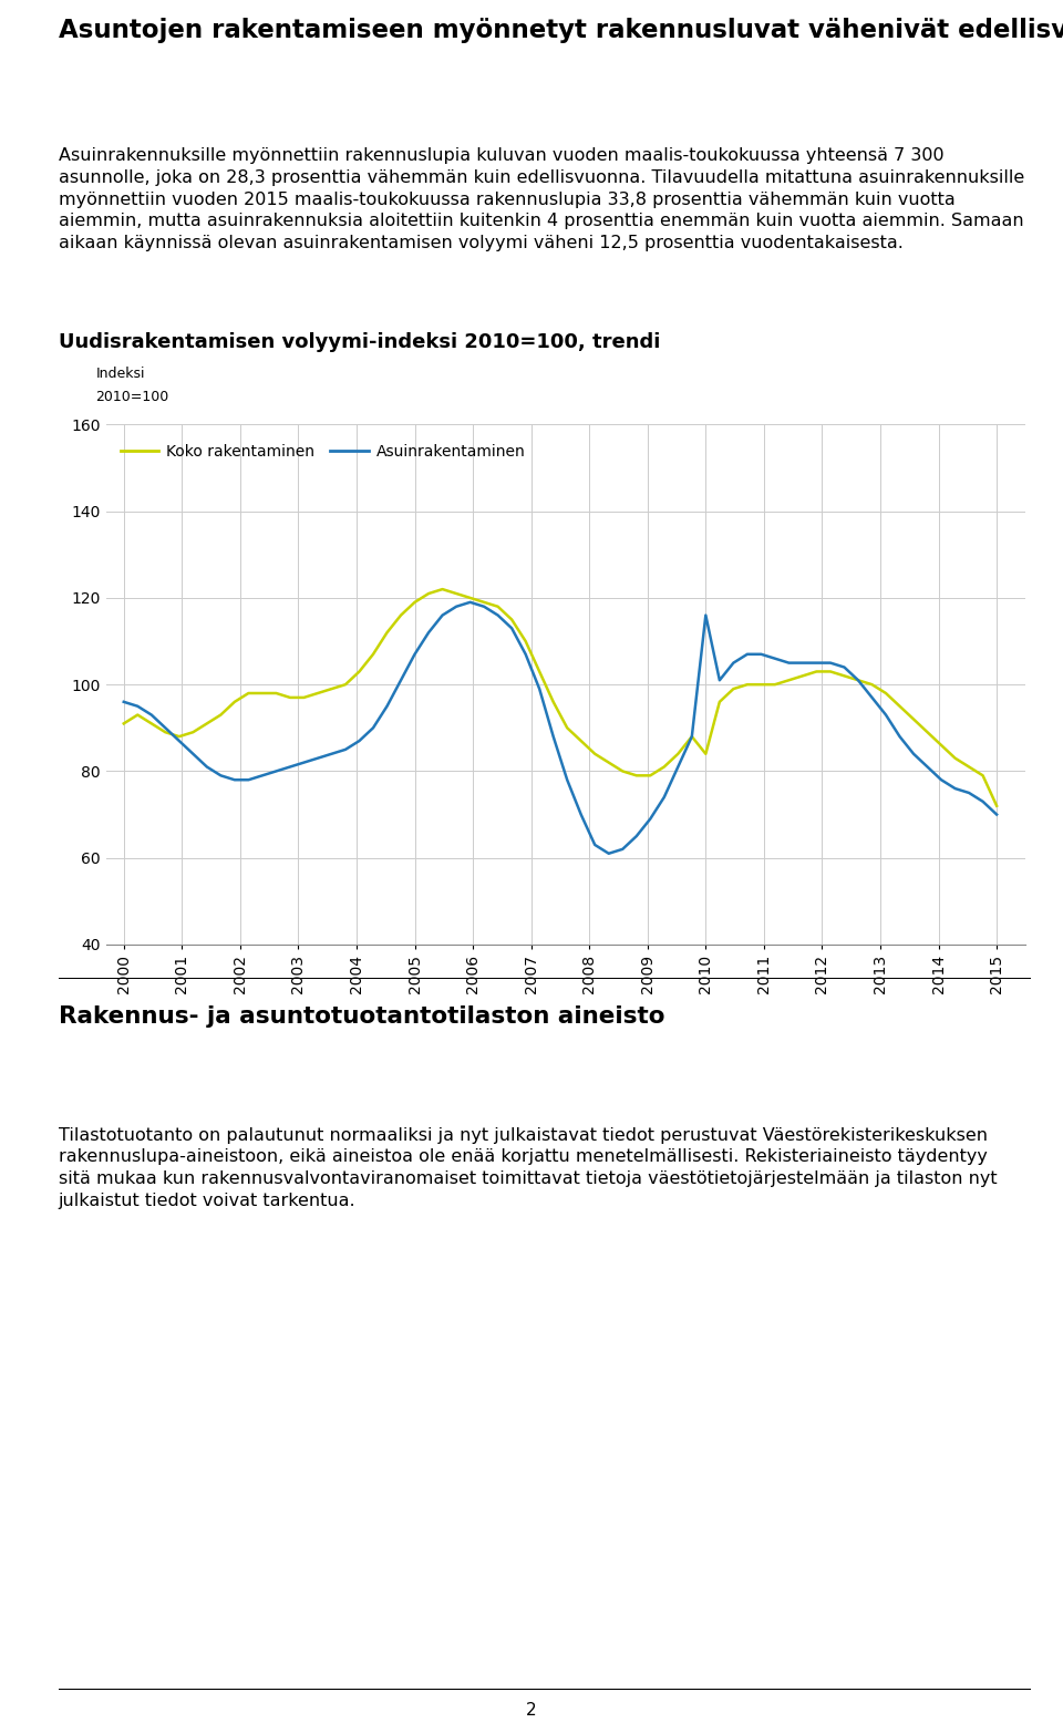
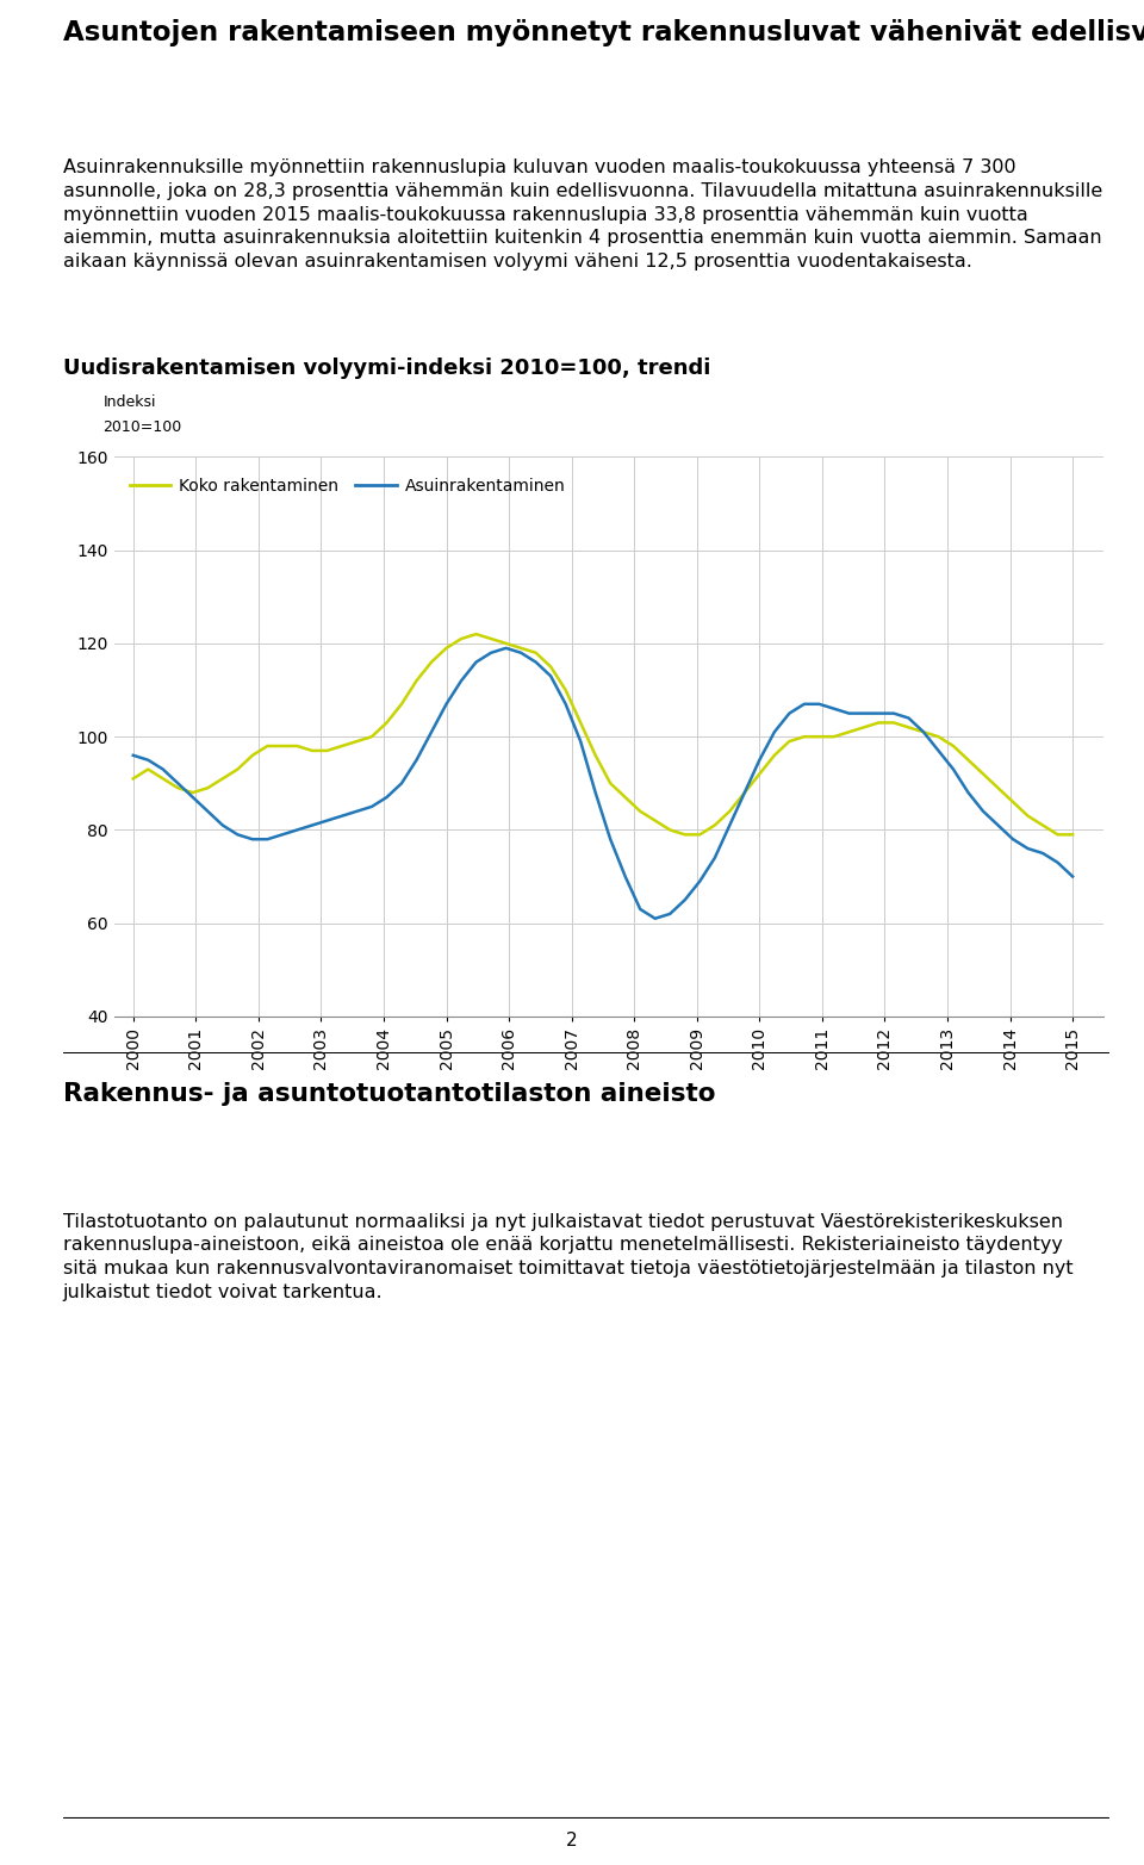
Koko rakentaminen/2010: 84 -> 92
Asuinrakentaminen/2010: 116 -> 95
Koko rakentaminen/2015: 72 -> 79
